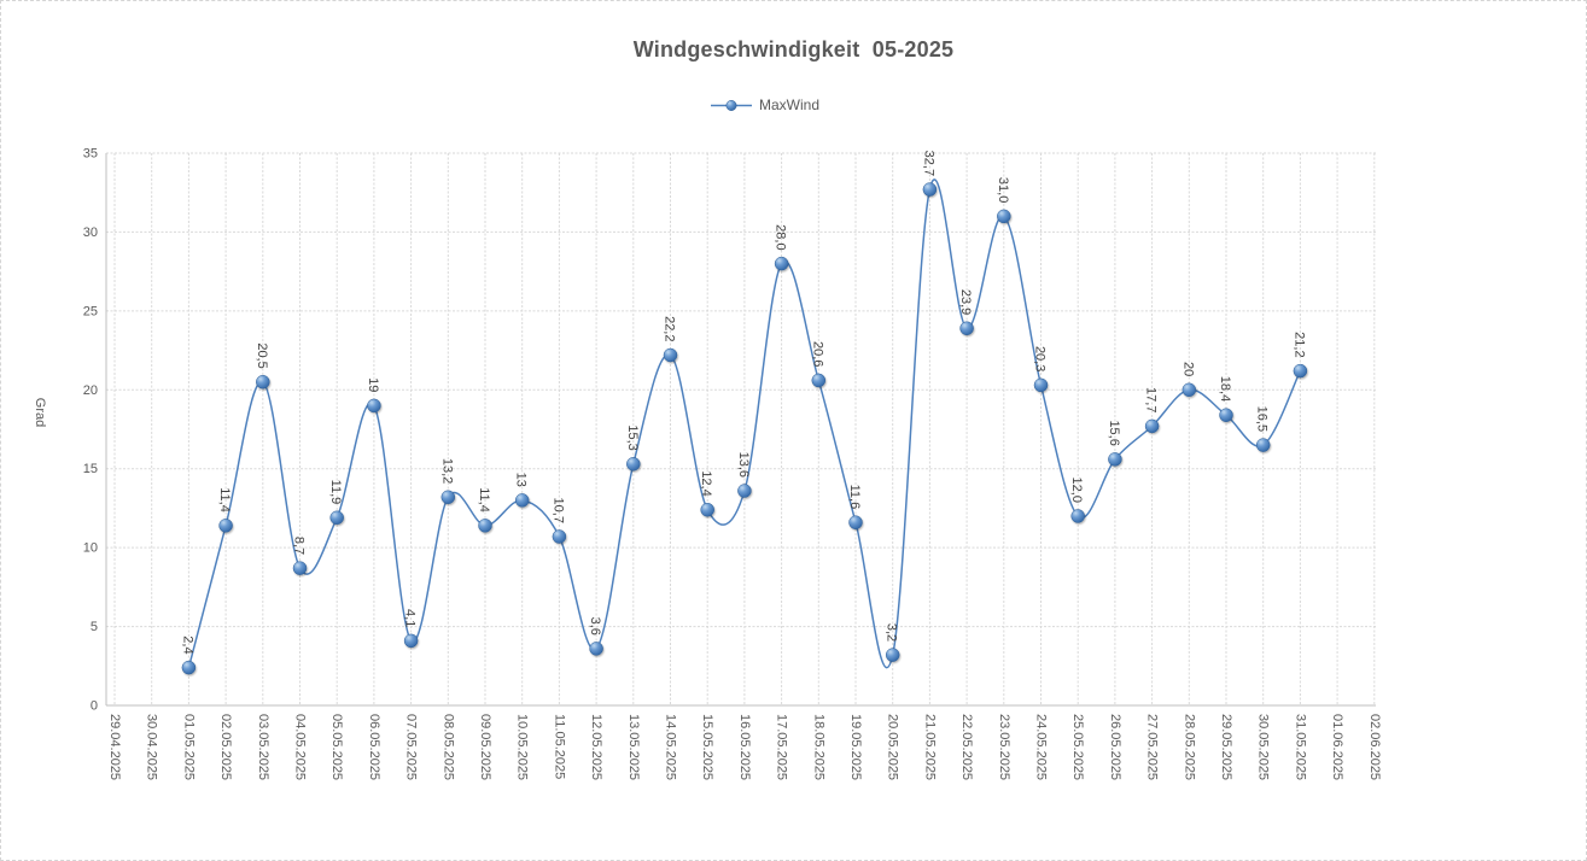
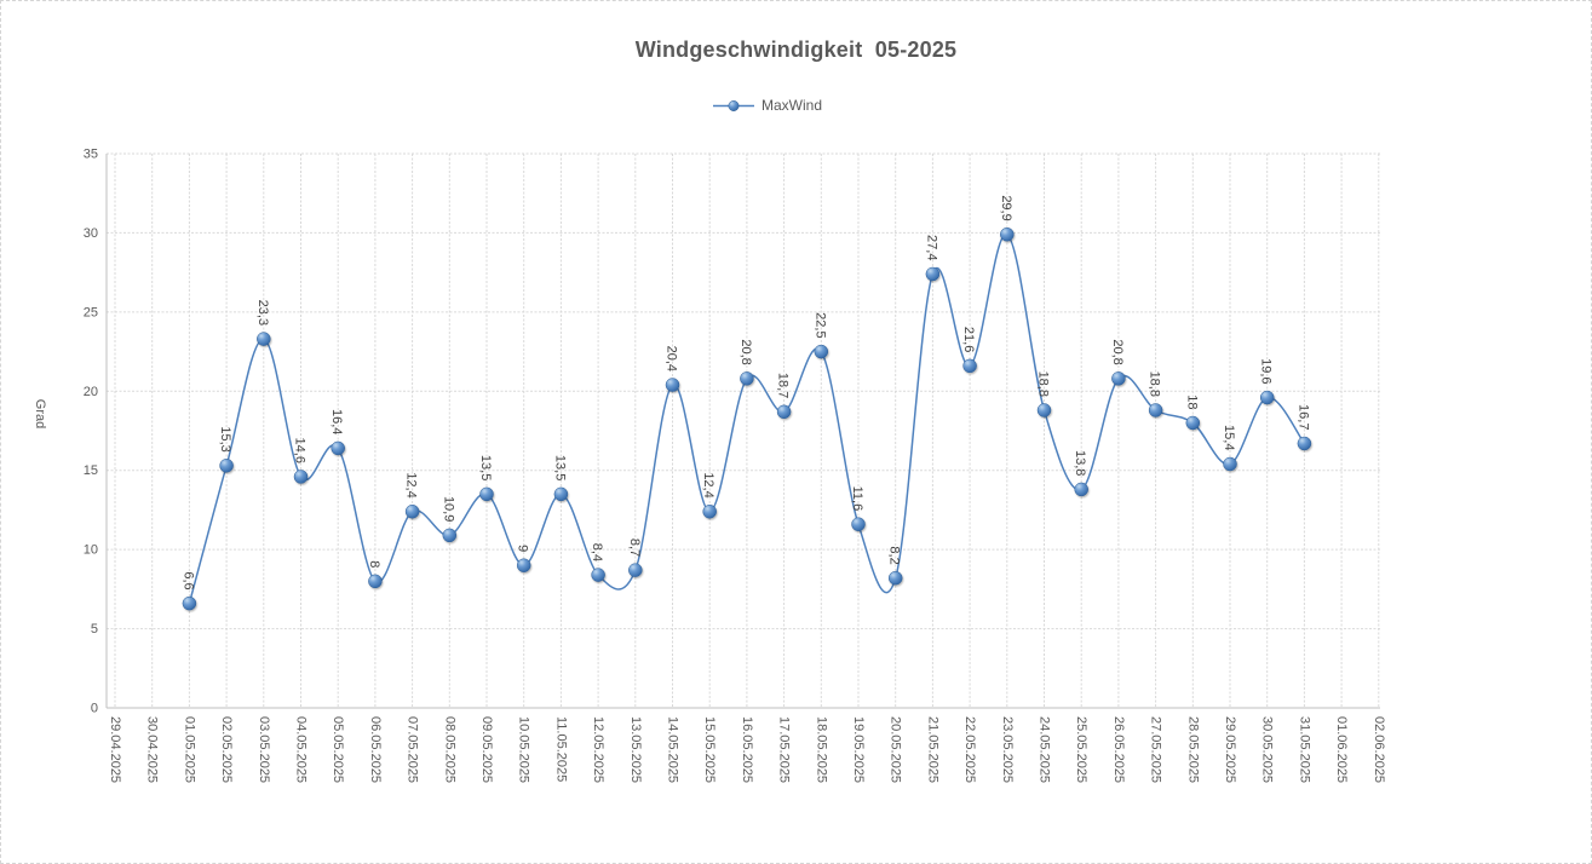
01.05.2025: 2,4 -> 6,6
02.05.2025: 11,4 -> 15,3
03.05.2025: 20,5 -> 23,3
04.05.2025: 8,7 -> 14,6
05.05.2025: 11,9 -> 16,4
06.05.2025: 19 -> 8
07.05.2025: 4,1 -> 12,4
08.05.2025: 13,2 -> 10,9
09.05.2025: 11,4 -> 13,5
10.05.2025: 13 -> 9
11.05.2025: 10,7 -> 13,5
12.05.2025: 3,6 -> 8,4
13.05.2025: 15,3 -> 8,7
14.05.2025: 22,2 -> 20,4
16.05.2025: 13,6 -> 20,8
17.05.2025: 28,0 -> 18,7
18.05.2025: 20,6 -> 22,5
20.05.2025: 3,2 -> 8,2
21.05.2025: 32,7 -> 27,4
22.05.2025: 23,9 -> 21,6
23.05.2025: 31,0 -> 29,9
24.05.2025: 20,3 -> 18,8
25.05.2025: 12,0 -> 13,8
26.05.2025: 15,6 -> 20,8
27.05.2025: 17,7 -> 18,8
28.05.2025: 20 -> 18
29.05.2025: 18,4 -> 15,4
30.05.2025: 16,5 -> 19,6
31.05.2025: 21,2 -> 16,7
